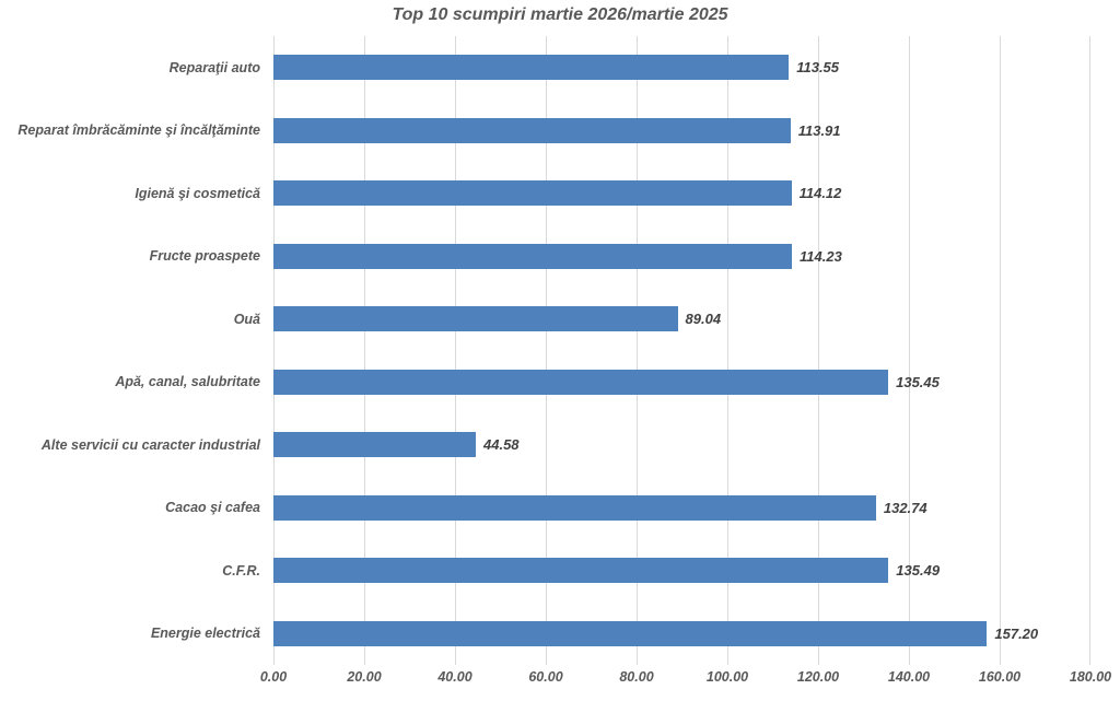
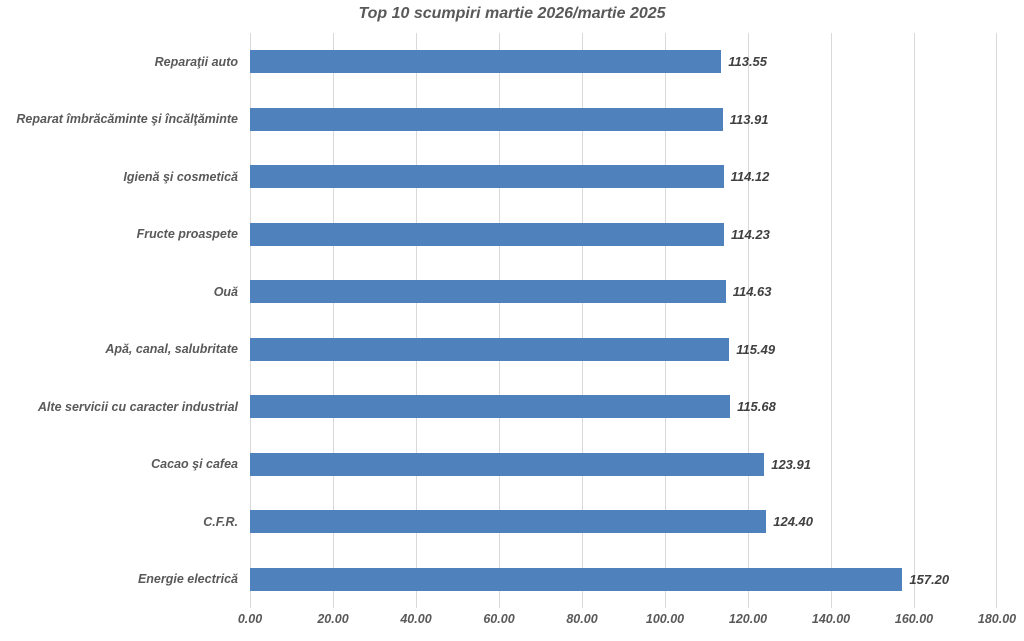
Ouă: 89.04 -> 114.63
Apă, canal, salubritate: 135.45 -> 115.49
Alte servicii cu caracter industrial: 44.58 -> 115.68
Cacao şi cafea: 132.74 -> 123.91
C.F.R.: 135.49 -> 124.40
